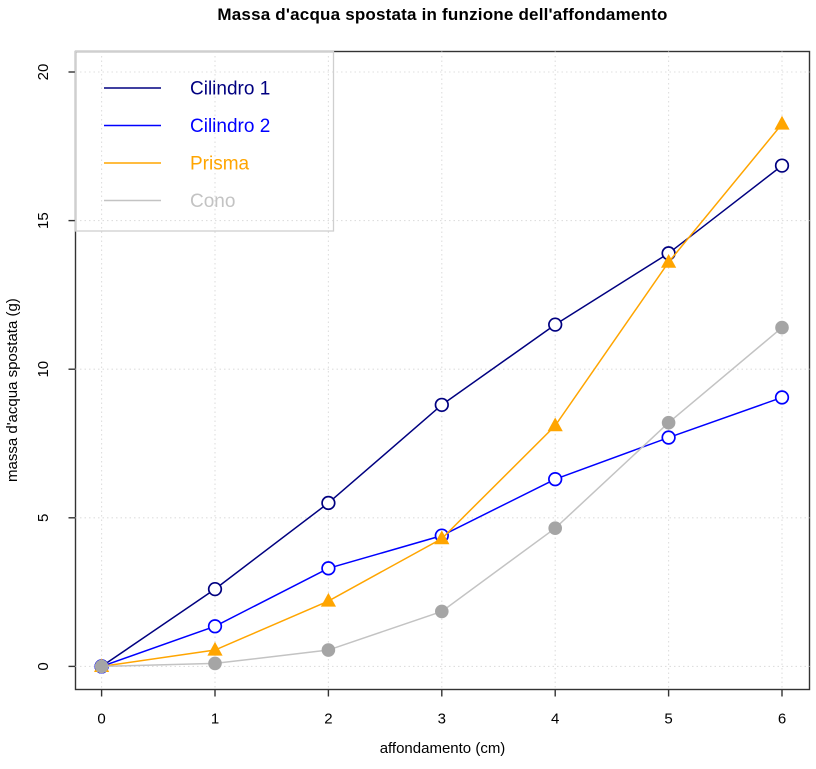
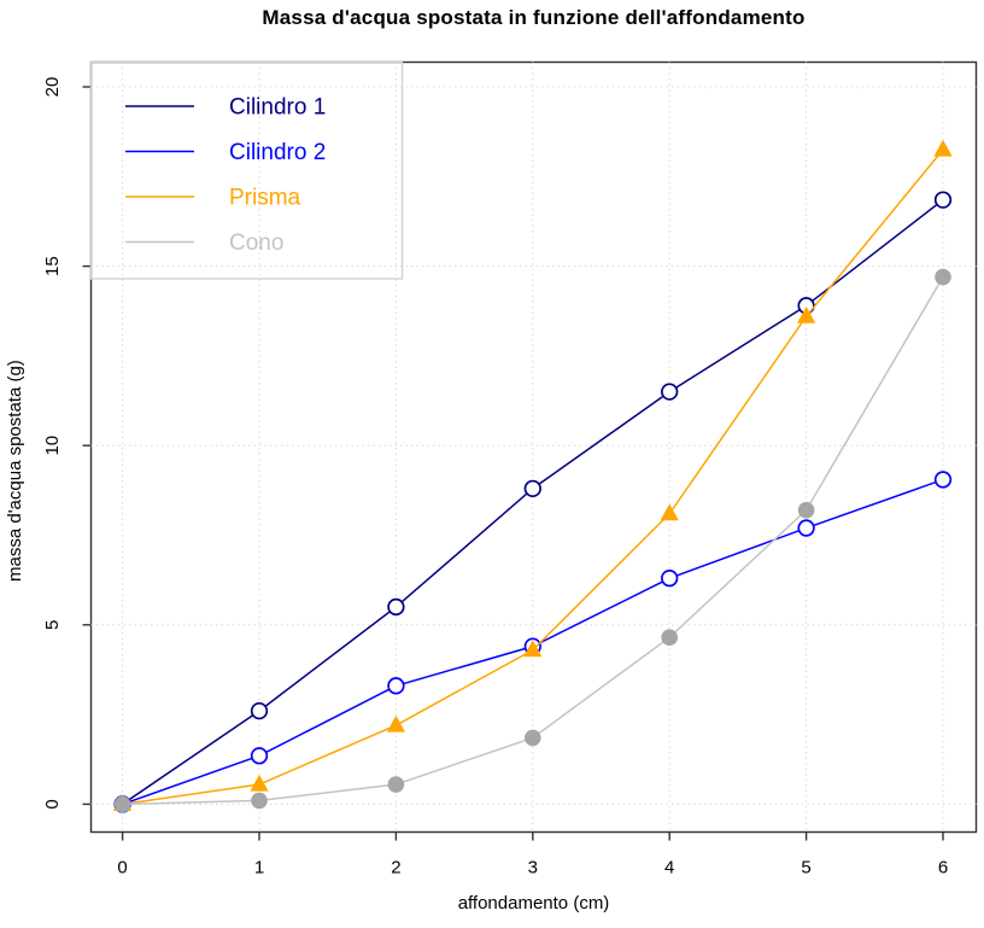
Cono/6: 11.4 -> 14.7
